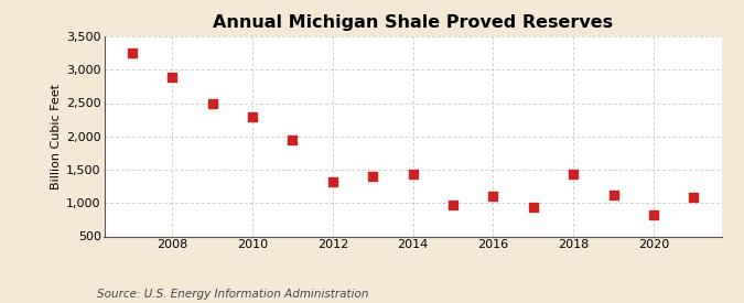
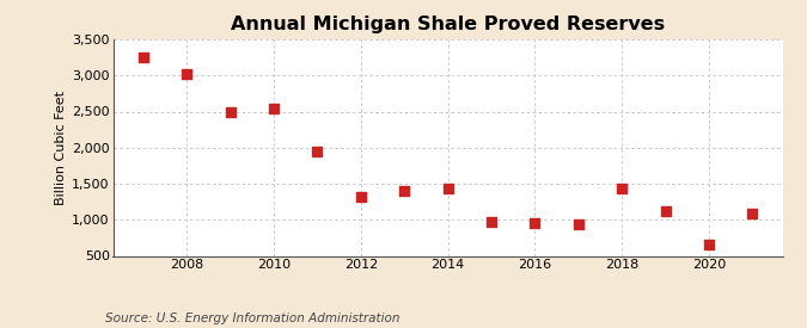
2008: 2,900 -> 3,020
2010: 2,300 -> 2,540
2016: 1,100 -> 960
2020: 820 -> 660
